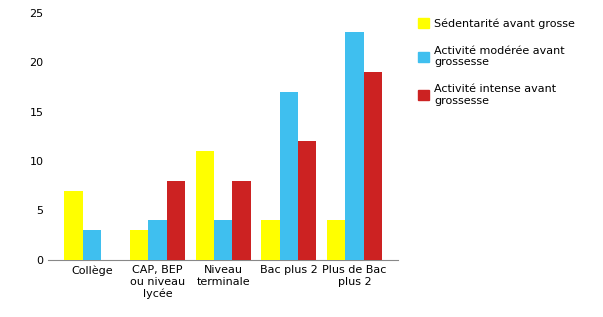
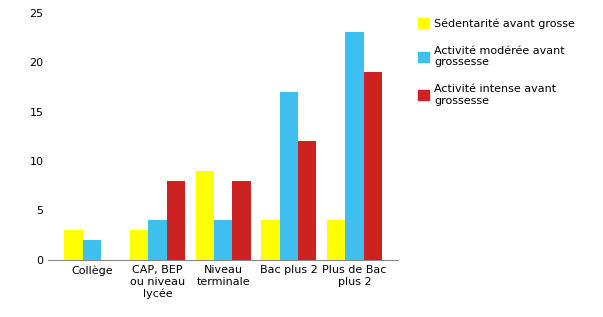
Sédentarité avant grosse/Collège: 7 -> 3
Activité modérée avant grossesse/Collège: 3 -> 2
Sédentarité avant grosse/Niveau terminale: 11 -> 9
